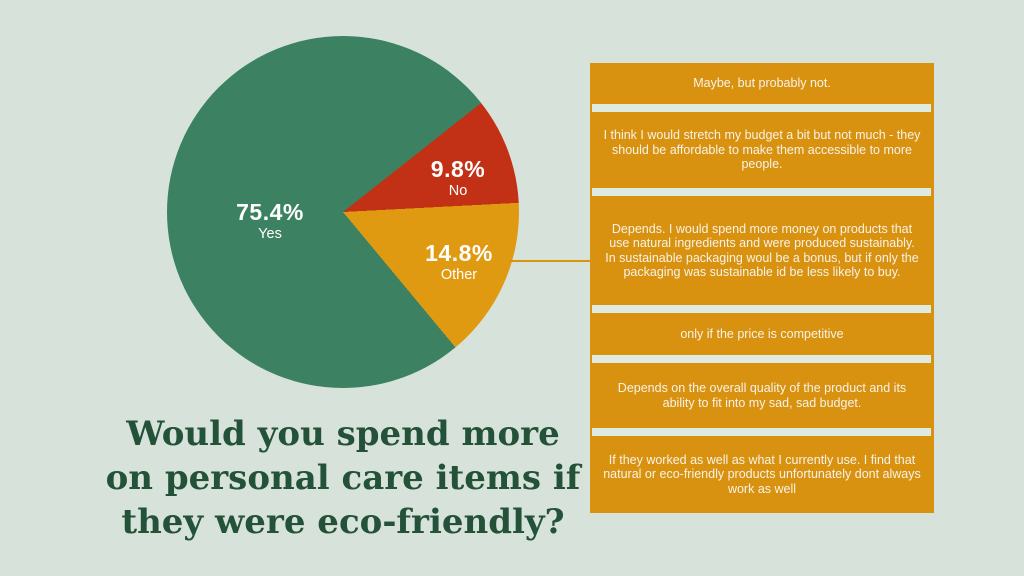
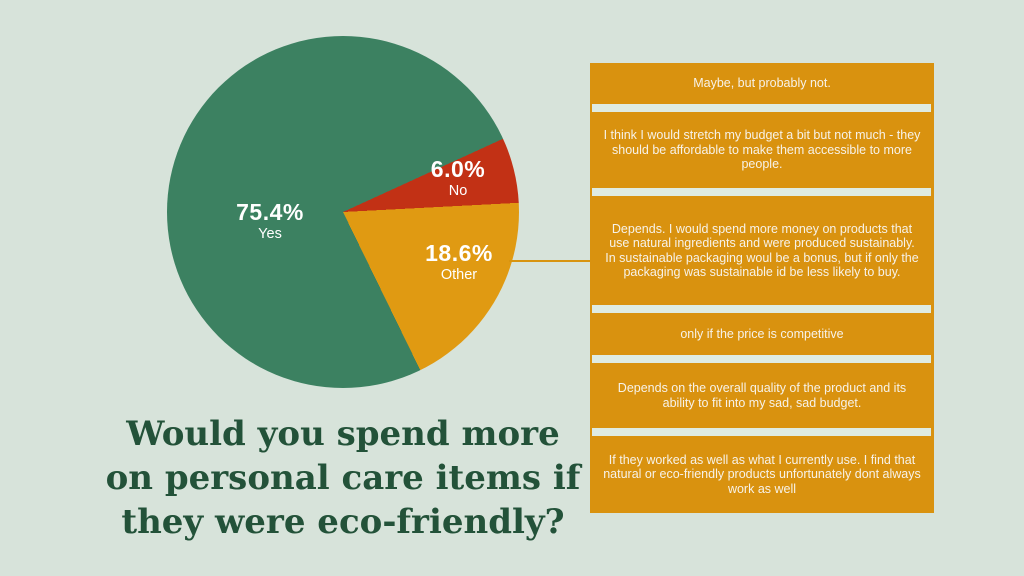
No: 9.8% -> 6.0%
Other: 14.8% -> 18.6%
